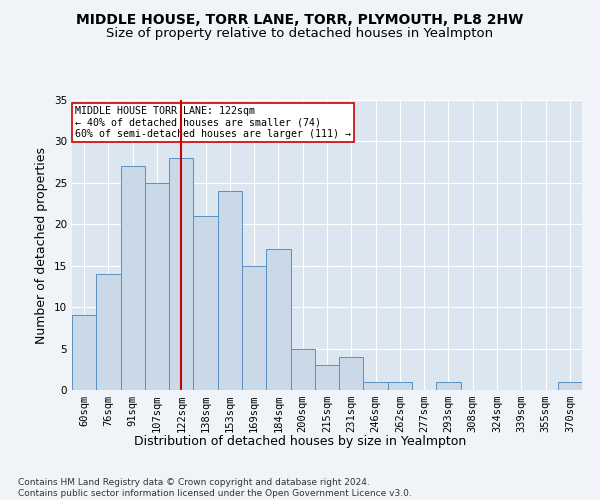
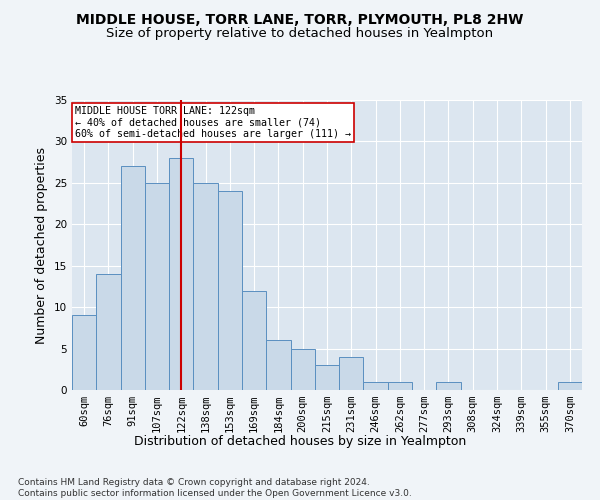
138sqm: 21 -> 25
169sqm: 15 -> 12
184sqm: 17 -> 6
